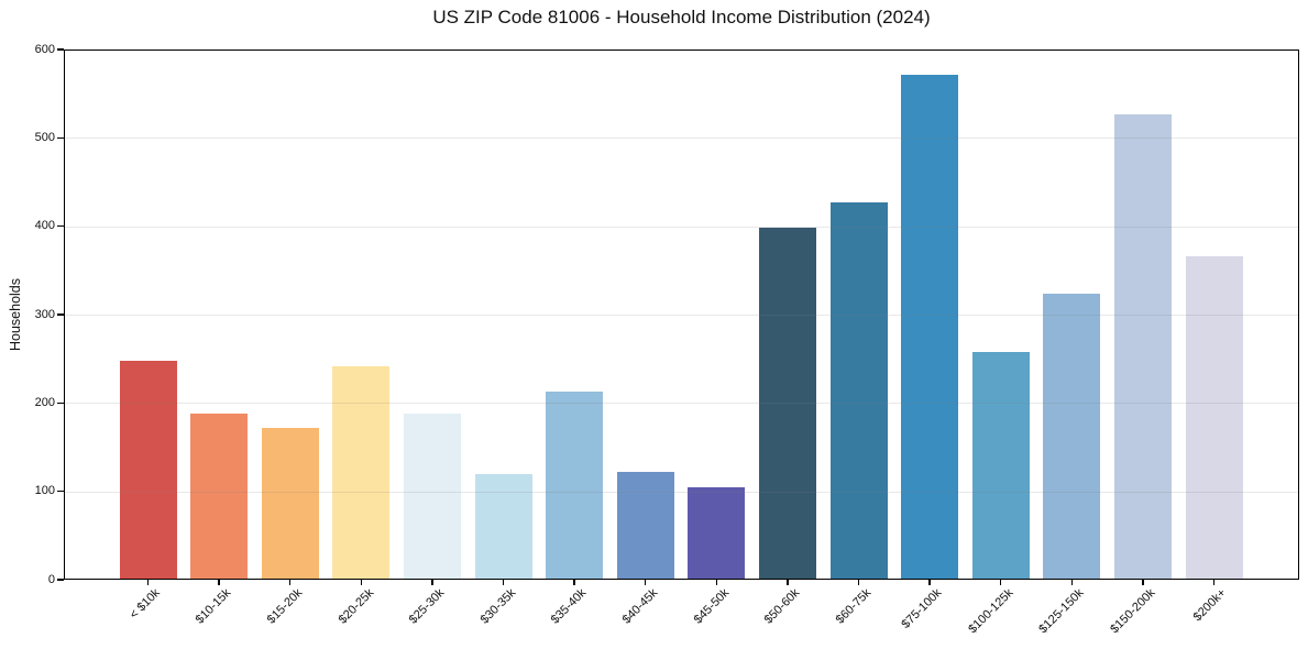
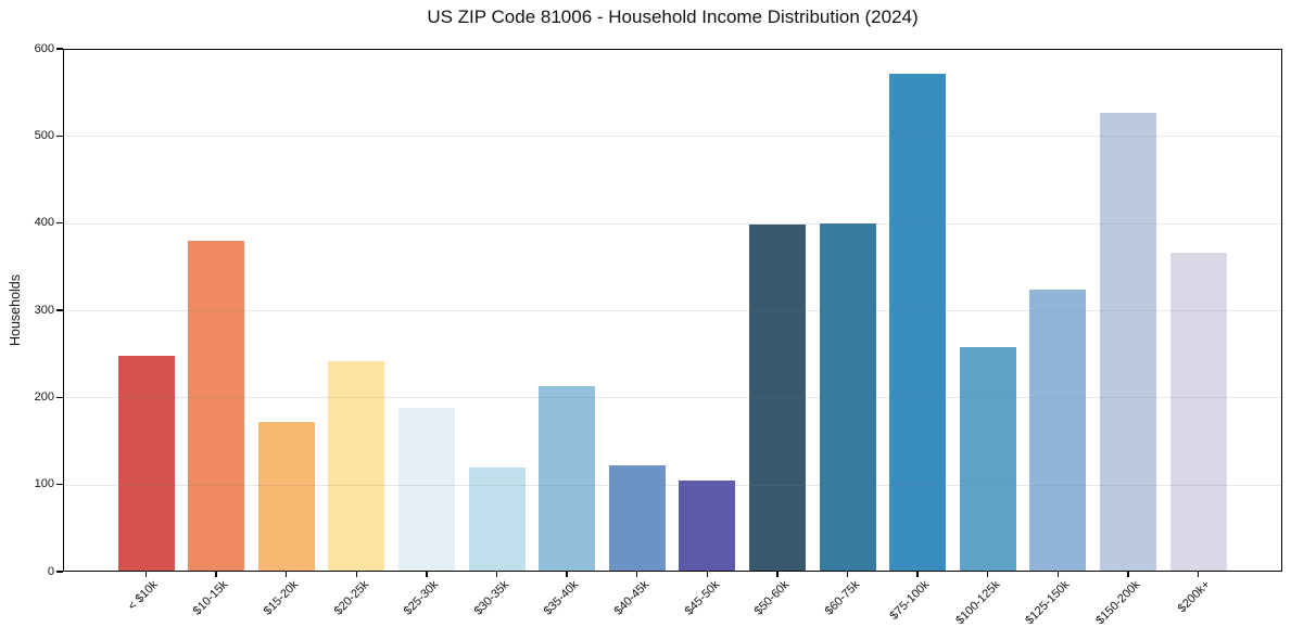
$10-15k: 190 -> 380
$60-75k: 430 -> 400
